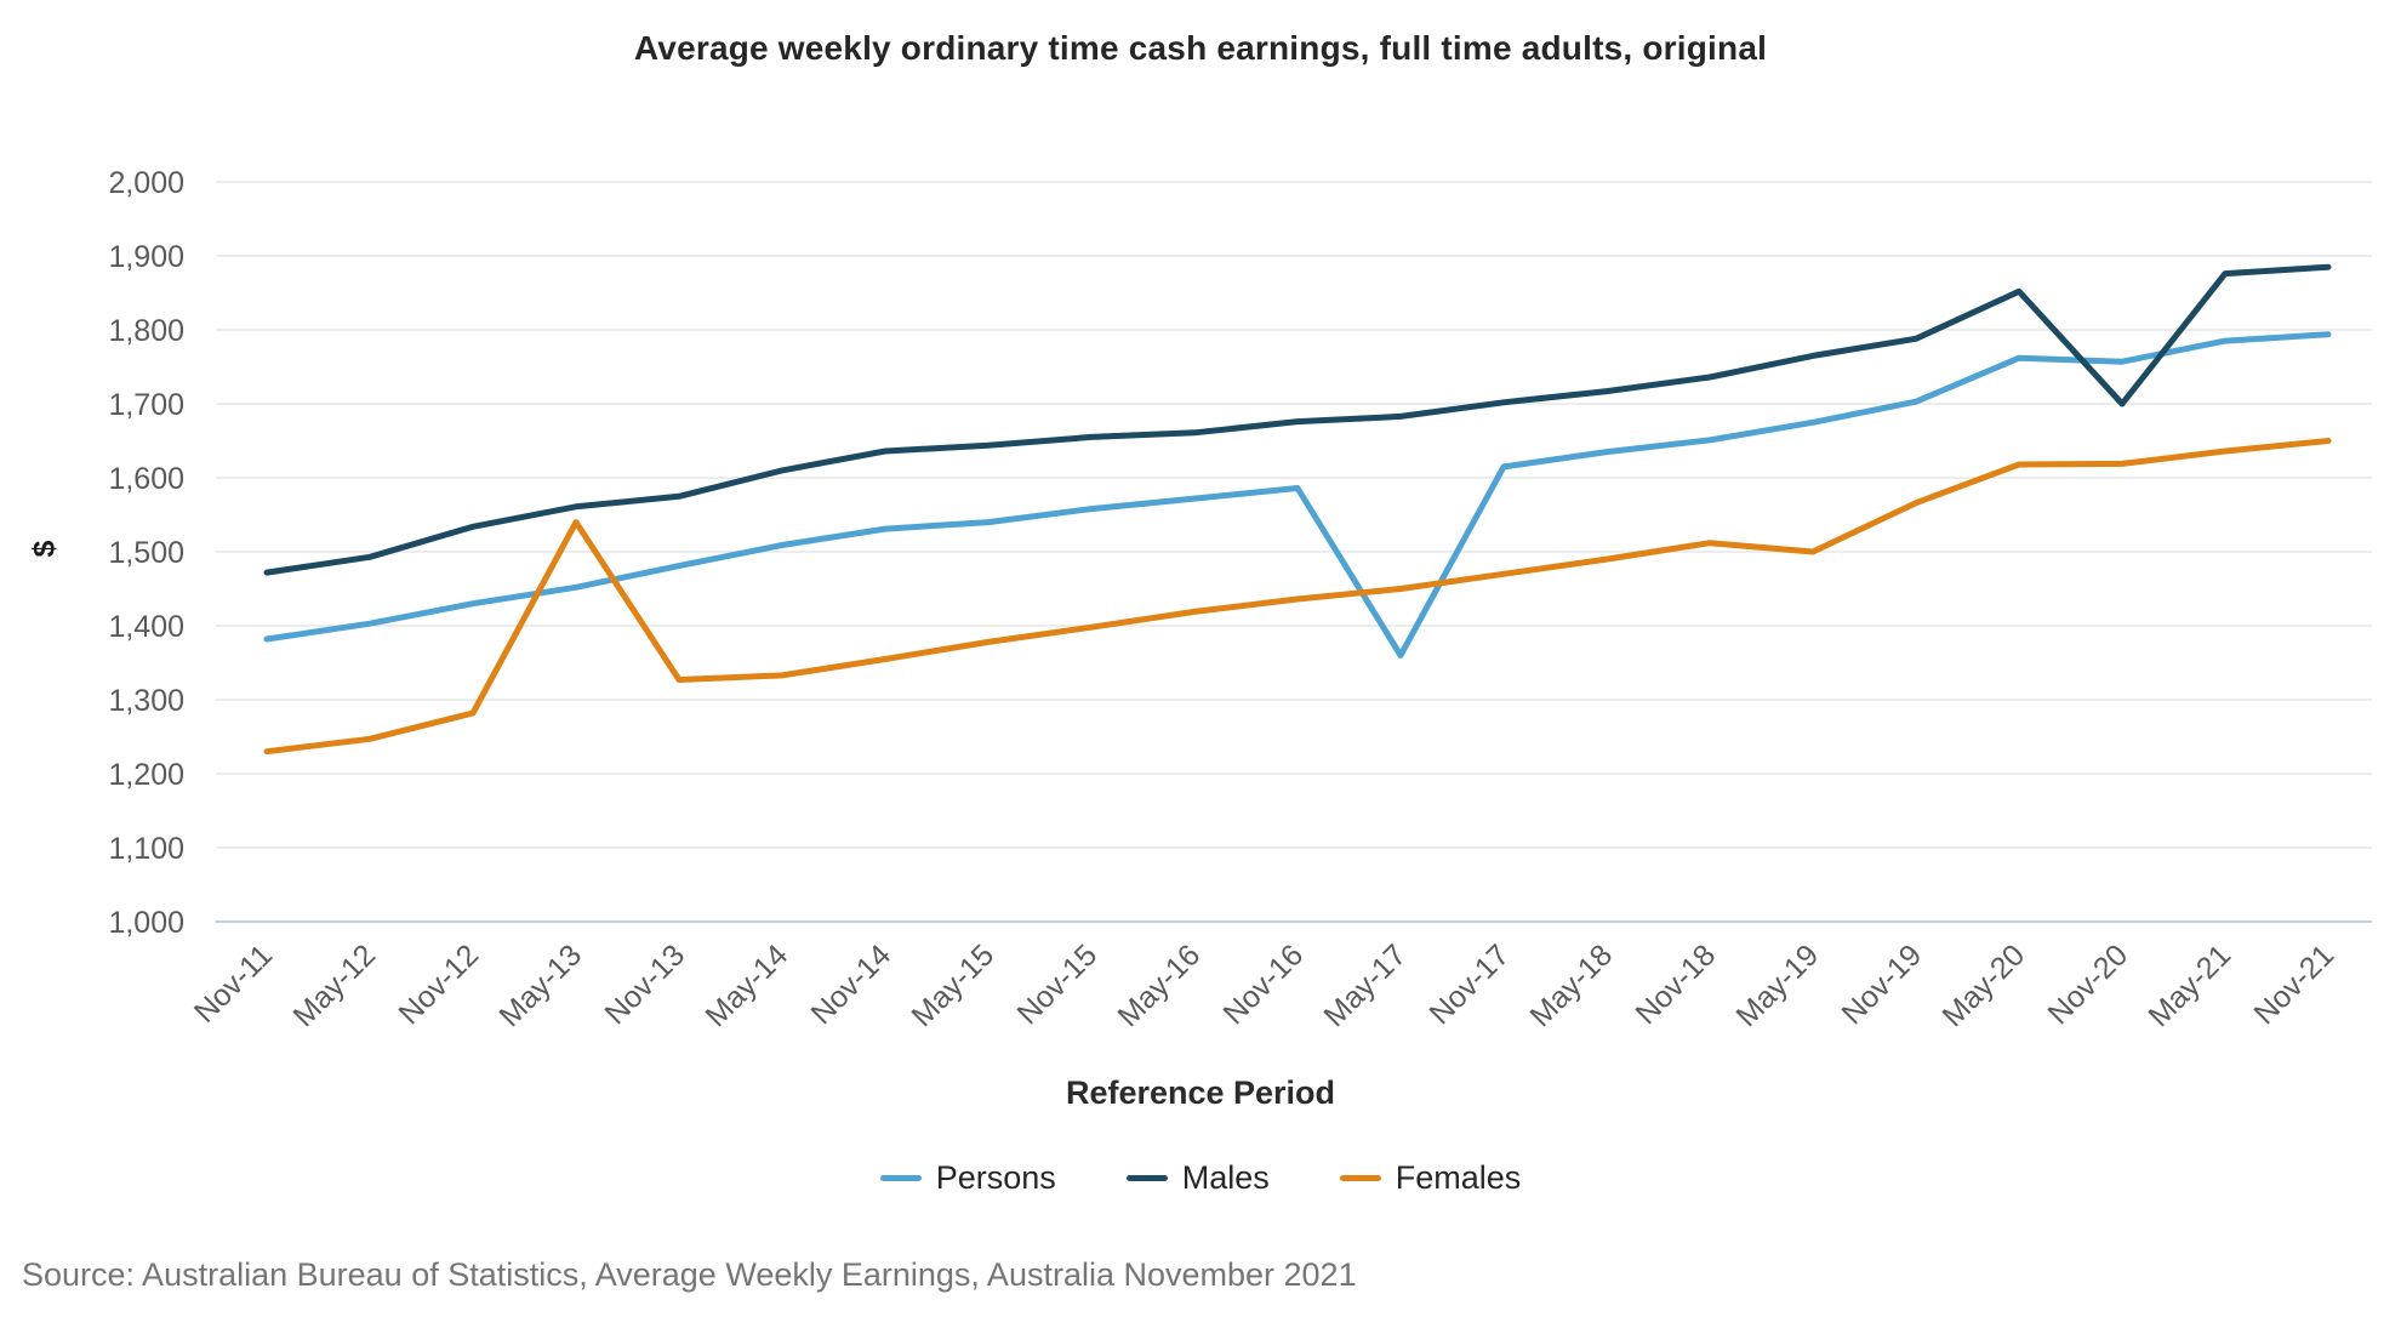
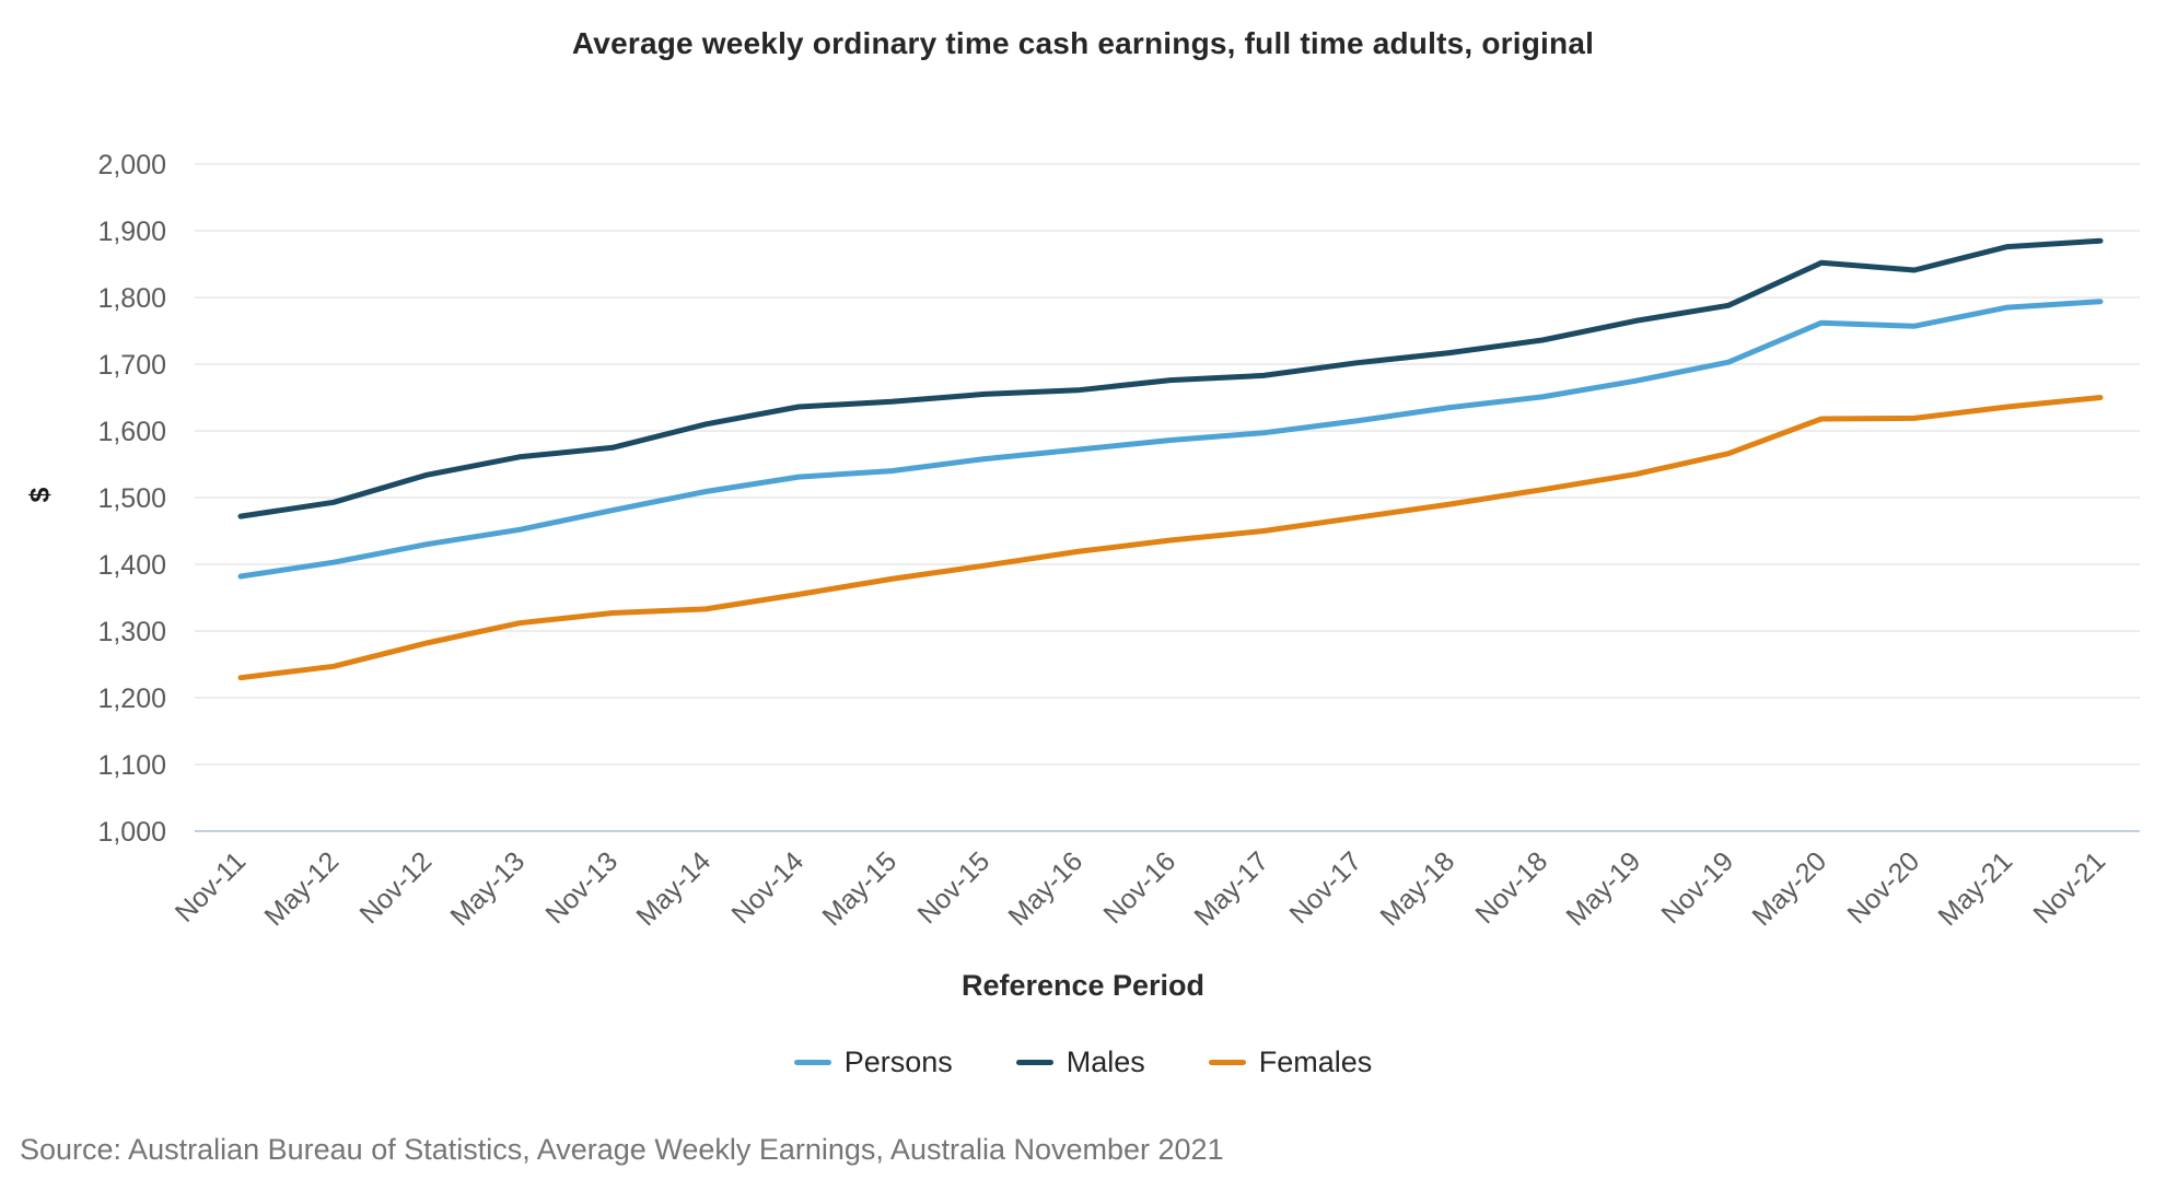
Females/May-13: 1540 -> 1310
Persons/May-17: 1360 -> 1600
Females/May-19: 1500 -> 1540
Males/Nov-20: 1700 -> 1840
